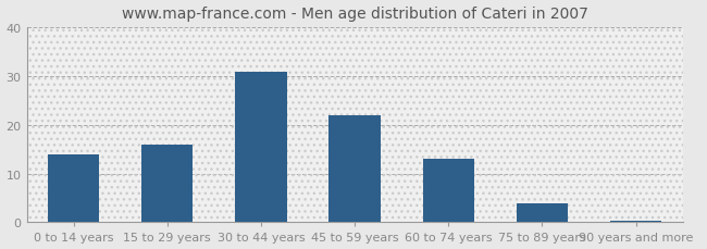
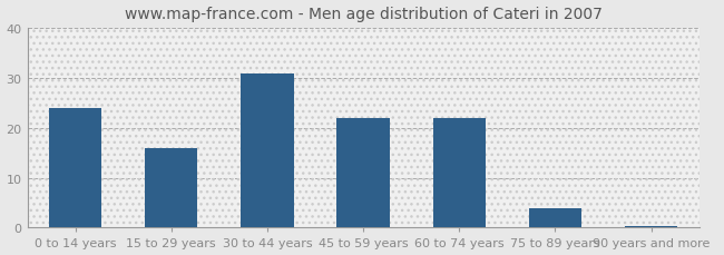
0 to 14 years: 14.0 -> 24.0
60 to 74 years: 13.0 -> 22.0
